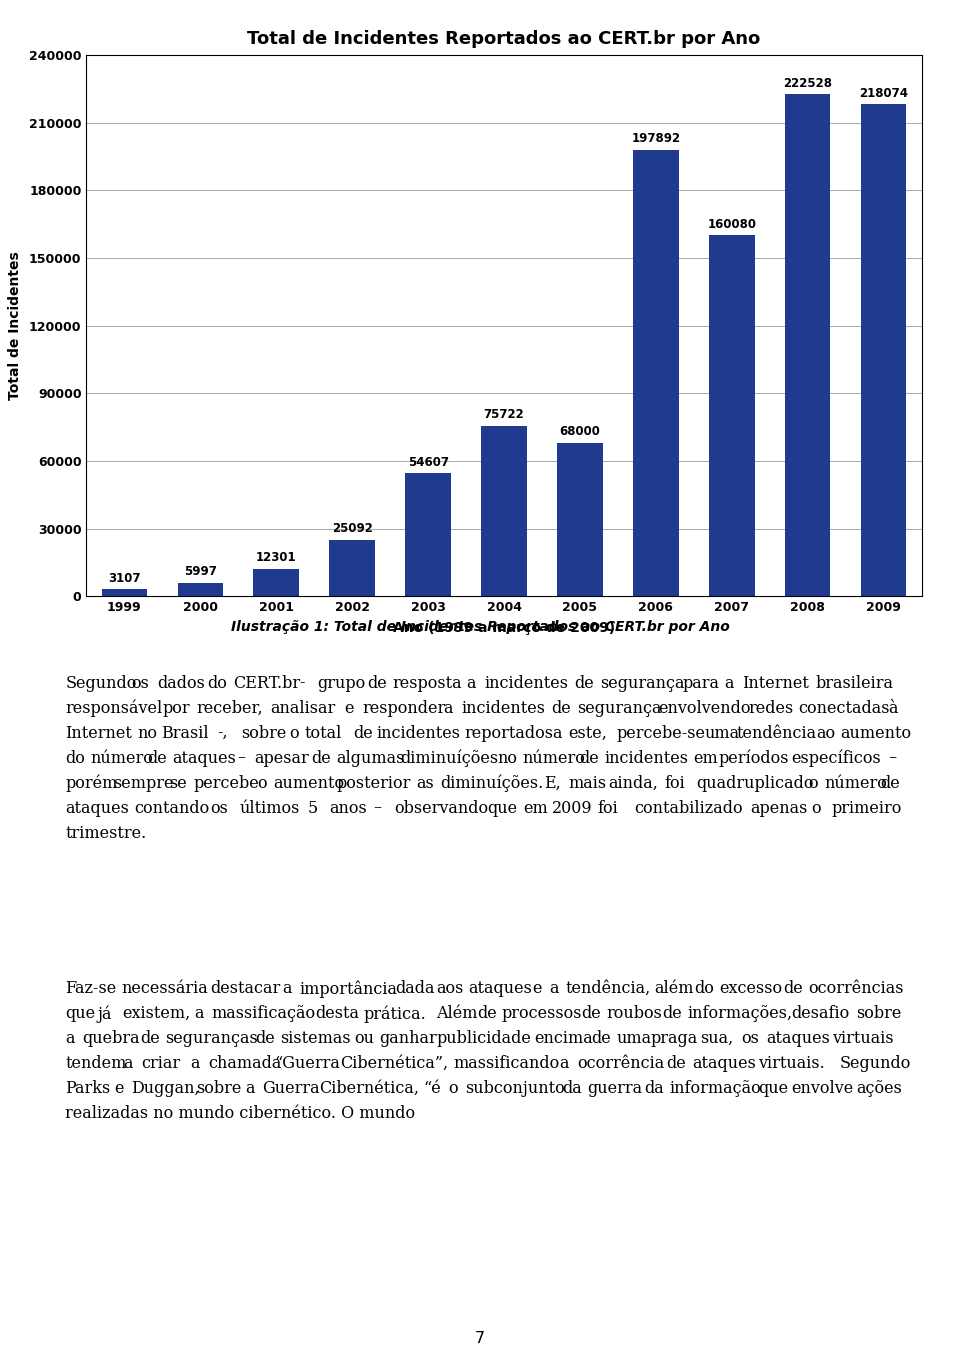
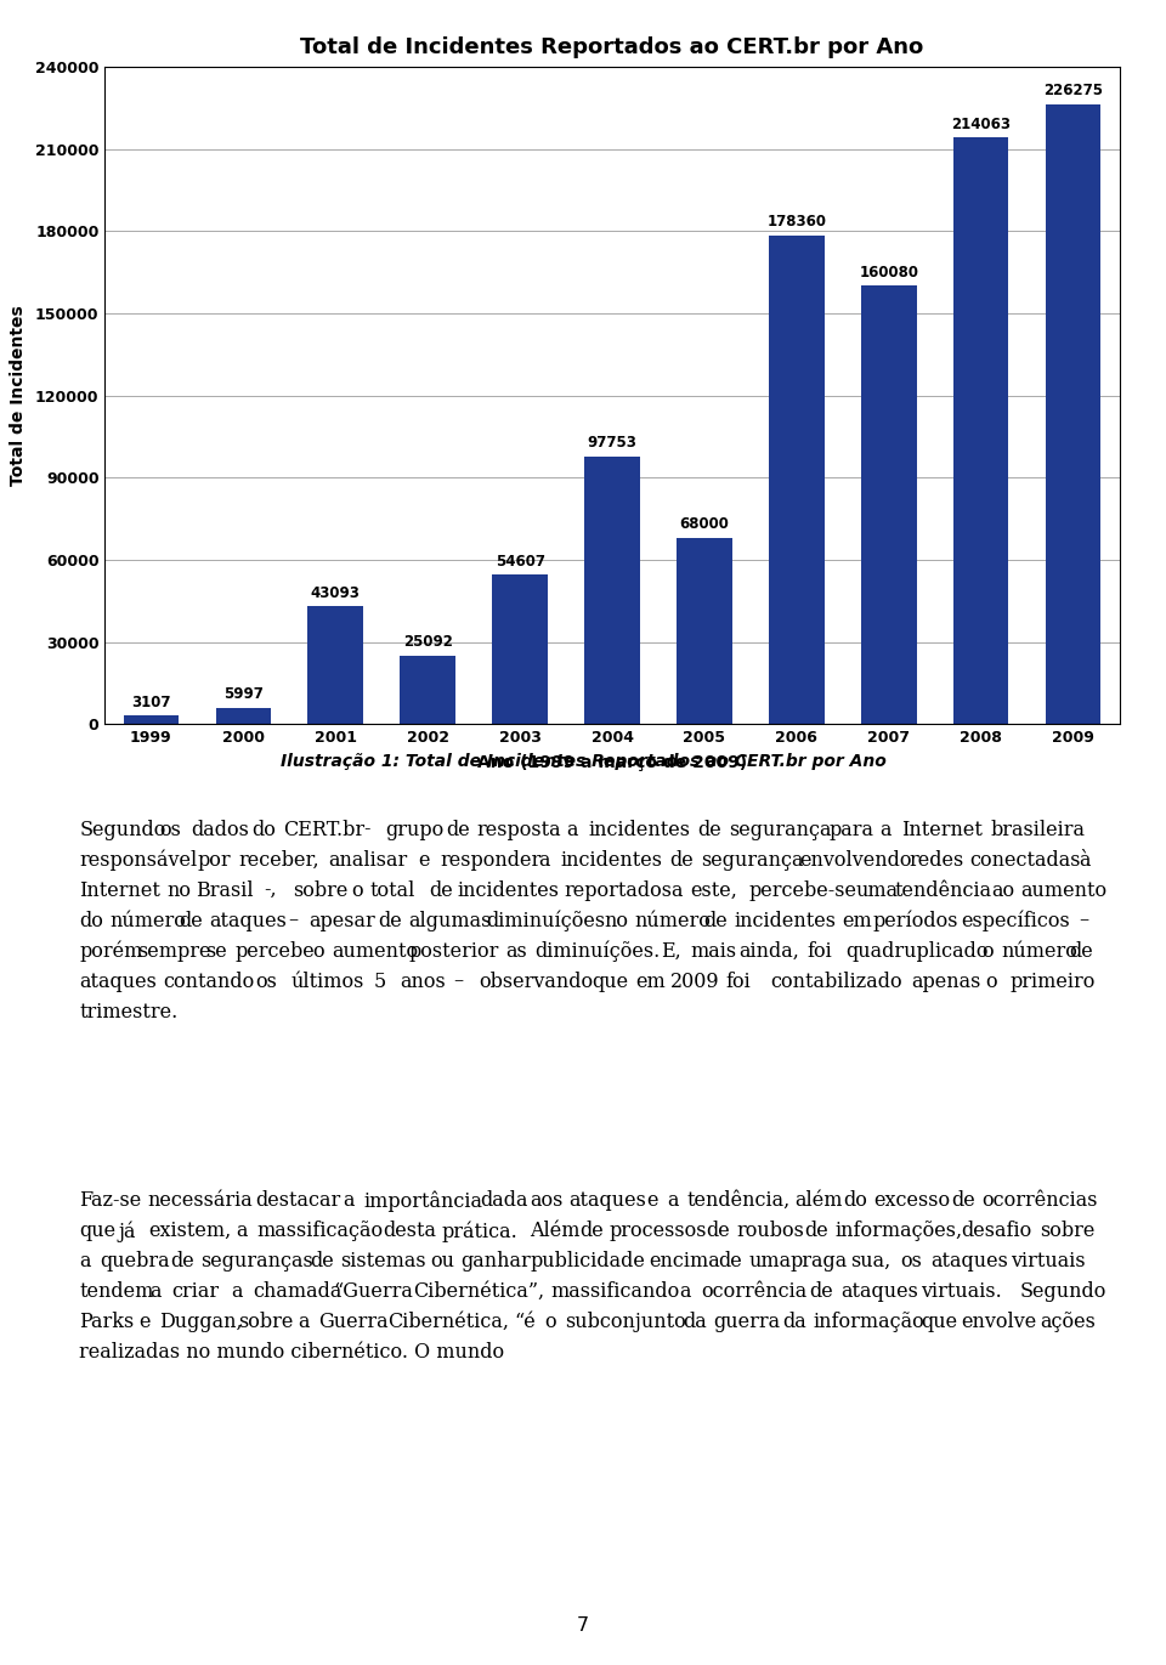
2001: 12301 -> 43093
2004: 75722 -> 97753
2006: 197892 -> 178360
2008: 222528 -> 214063
2009: 218074 -> 226275
